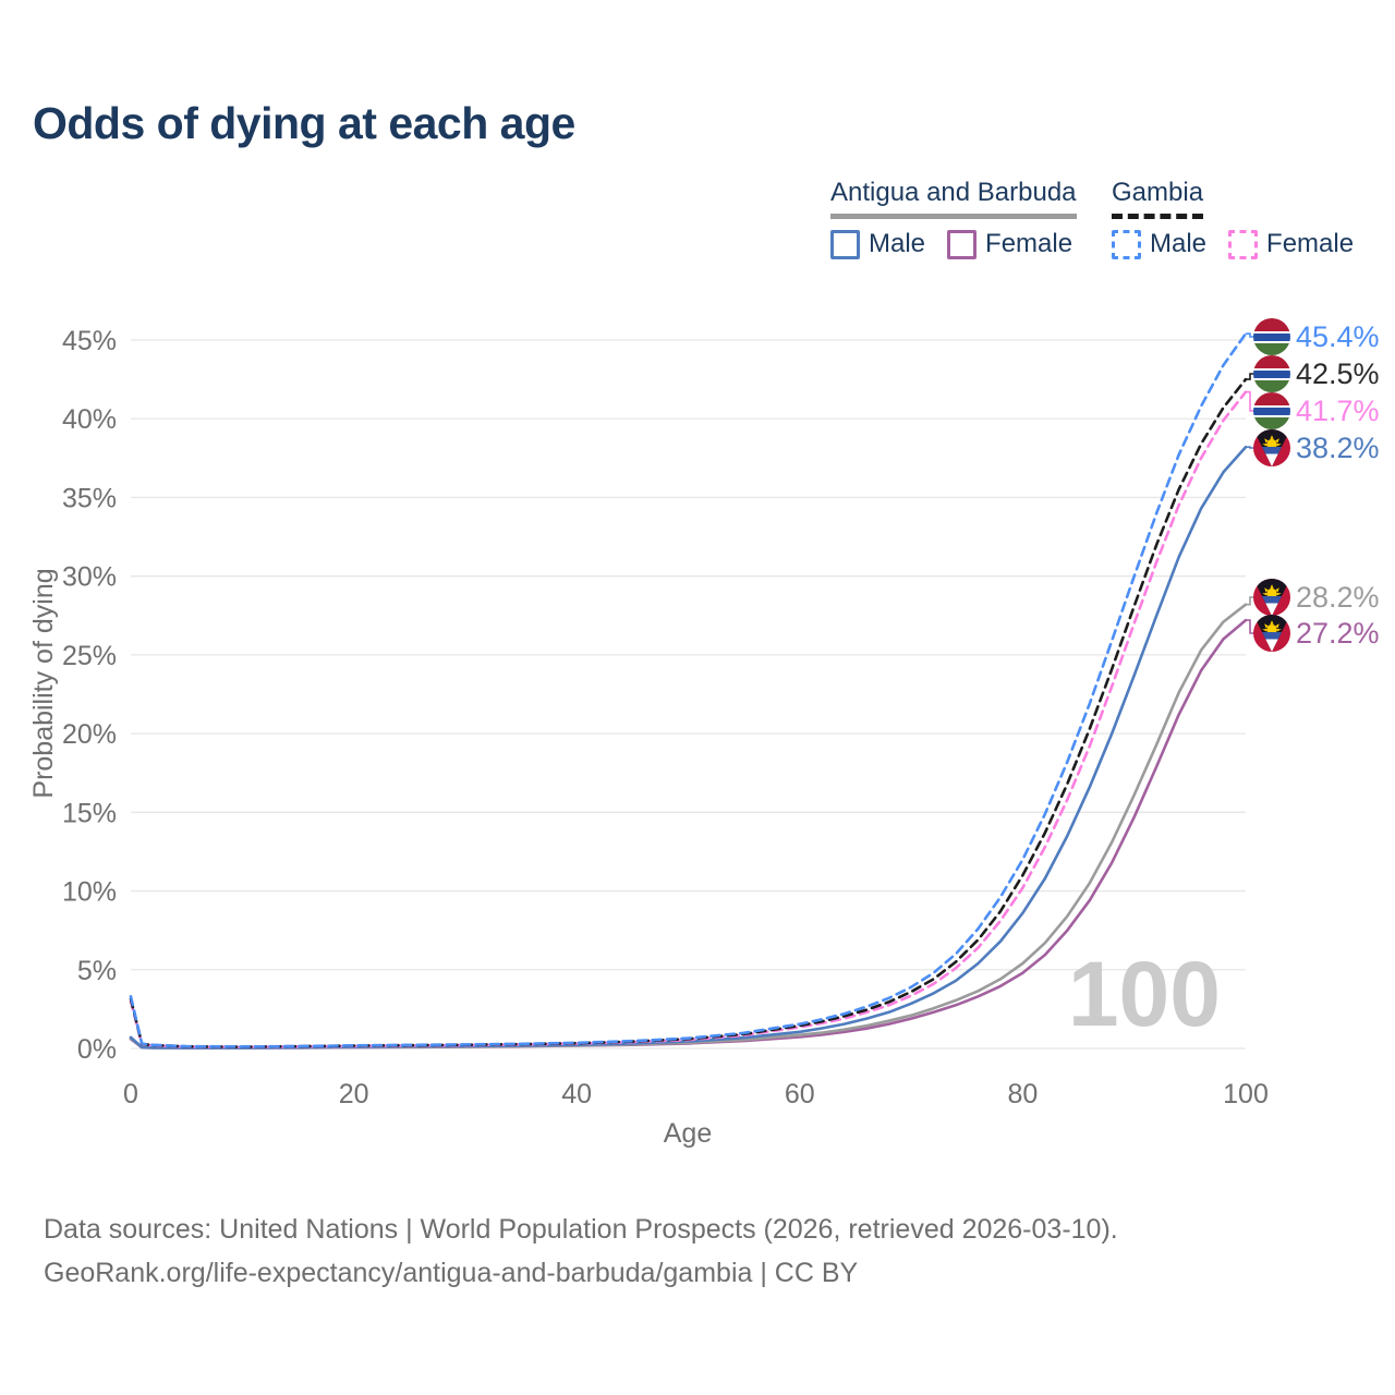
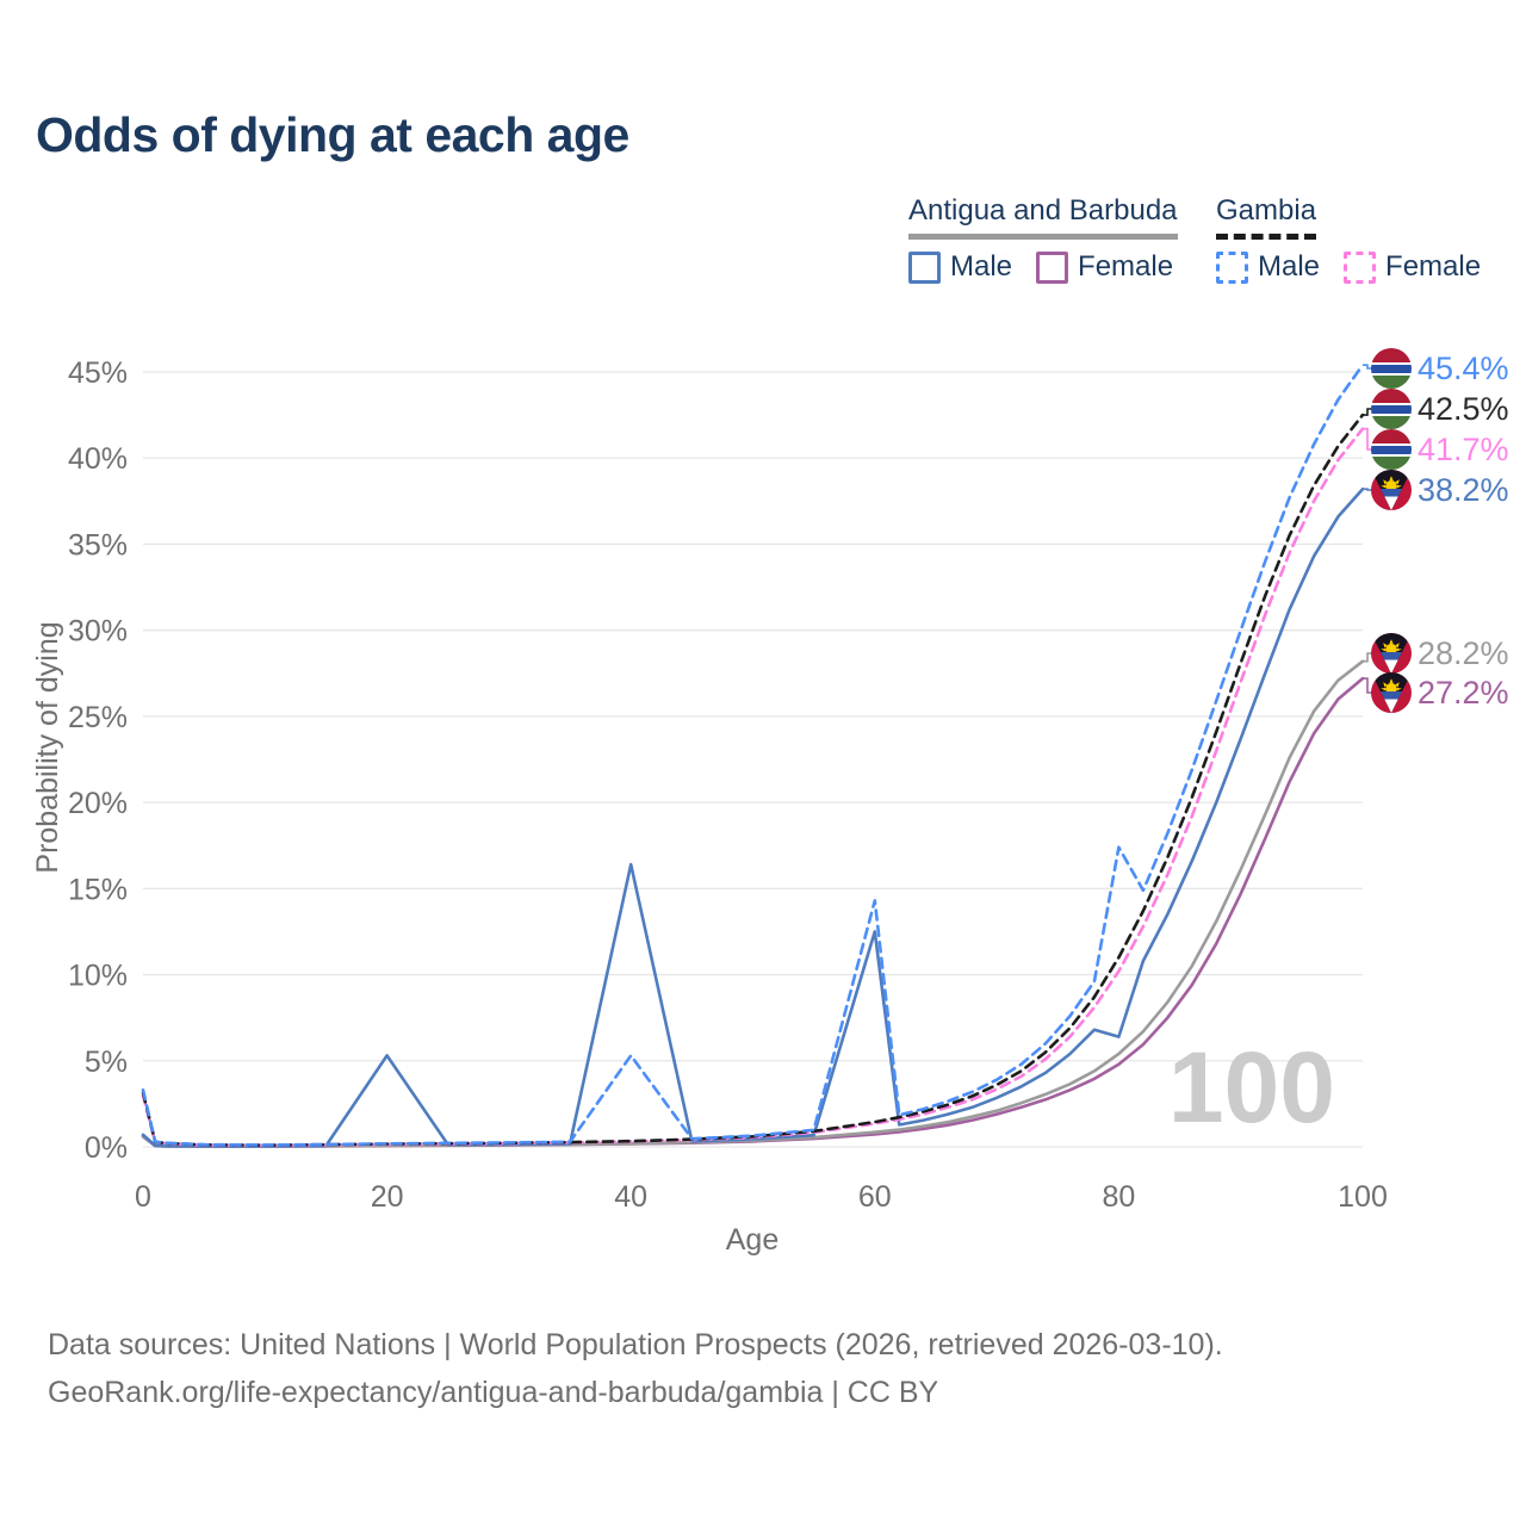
Antigua and Barbuda Male/20: 0.1% -> 5.3%
Gambia Male/40: 0.4% -> 5.3%
Antigua and Barbuda Male/40: 0.2% -> 16.4%
Gambia Male/60: 1.6% -> 14.3%
Antigua and Barbuda Male/60: 1.1% -> 12.5%
Gambia Male/80: 12.0% -> 17.4%
Antigua and Barbuda Male/80: 8.6% -> 6.4%
